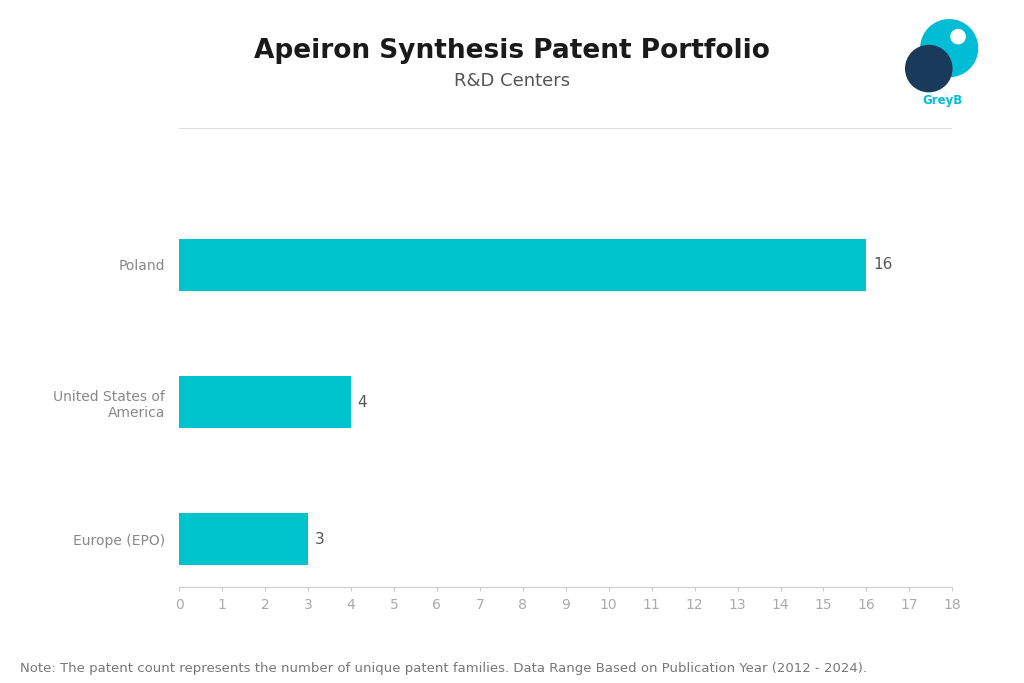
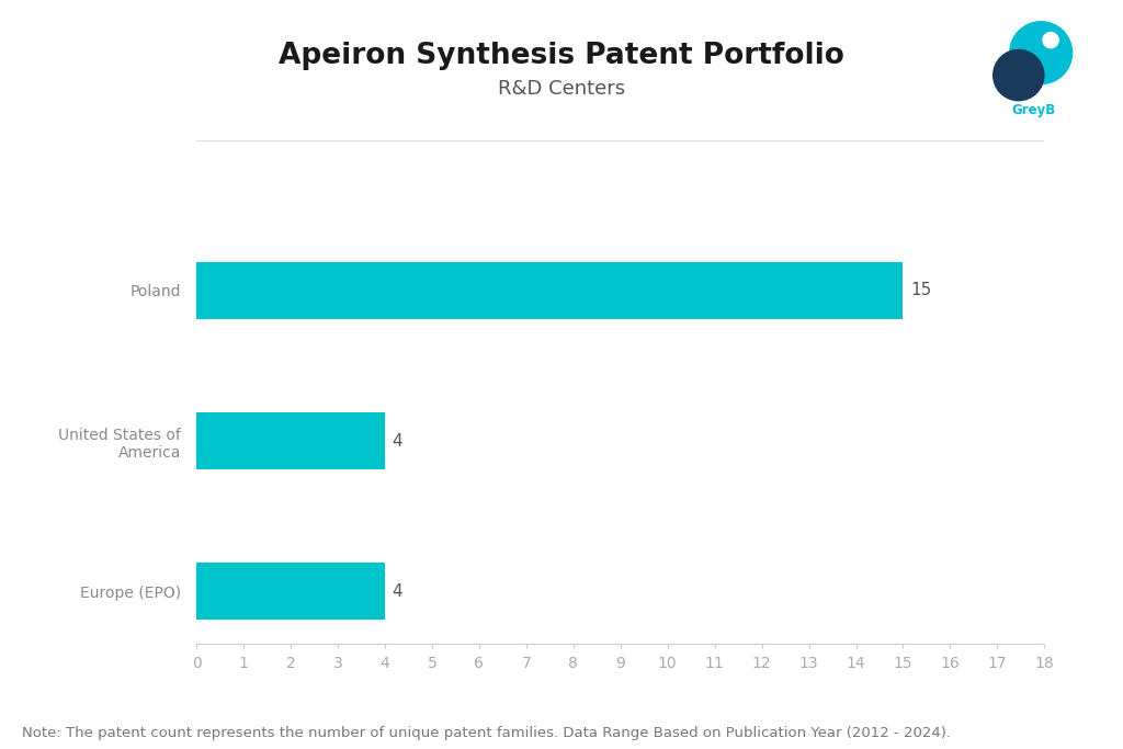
Poland: 16 -> 15
Europe (EPO): 3 -> 4
